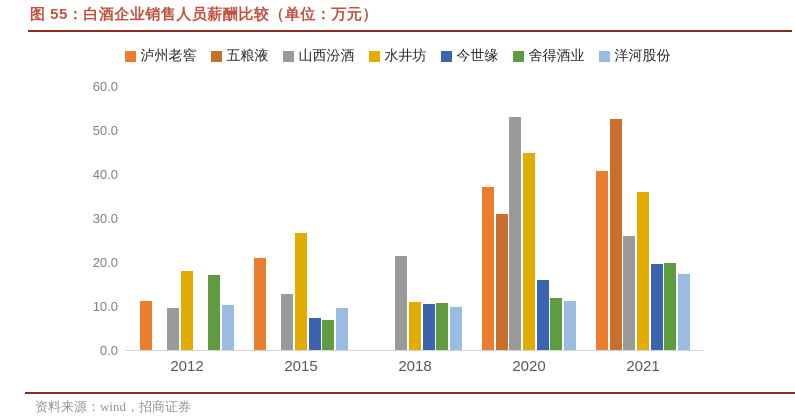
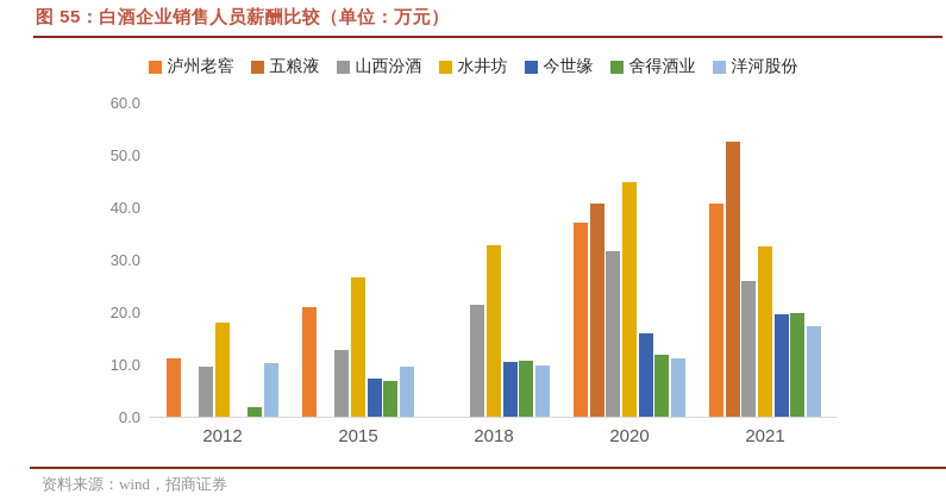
舍得酒业/2012: 17 -> 2
水井坊/2018: 11 -> 33
五粮液/2020: 31 -> 41
山西汾酒/2020: 53 -> 32
水井坊/2021: 36 -> 32
